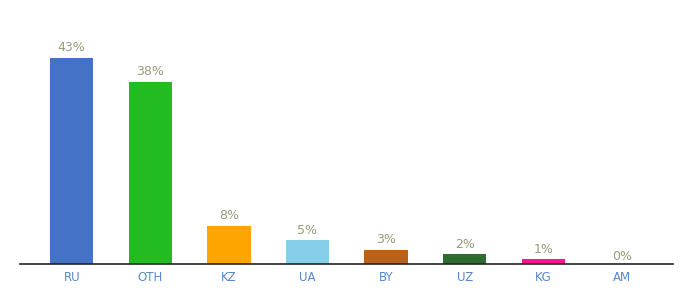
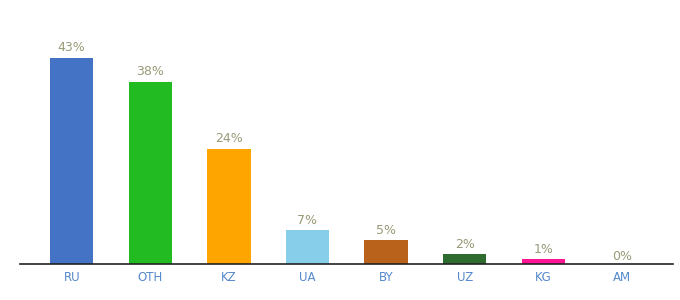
KZ: 8% -> 24%
UA: 5% -> 7%
BY: 3% -> 5%
